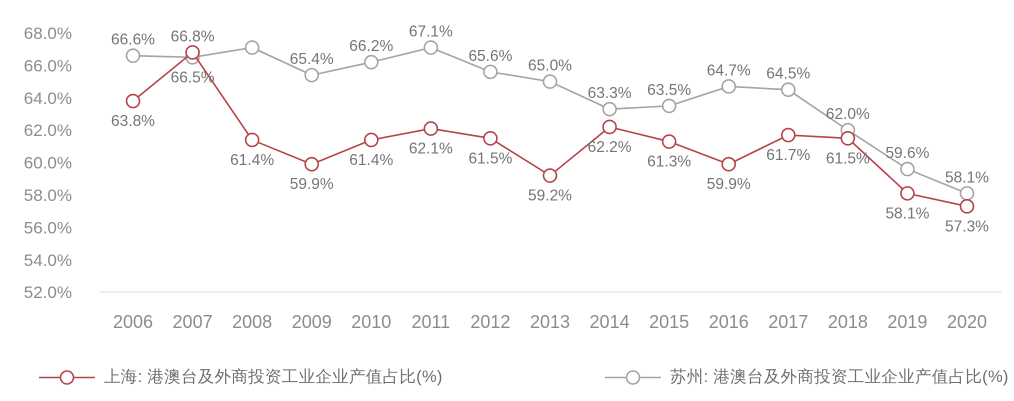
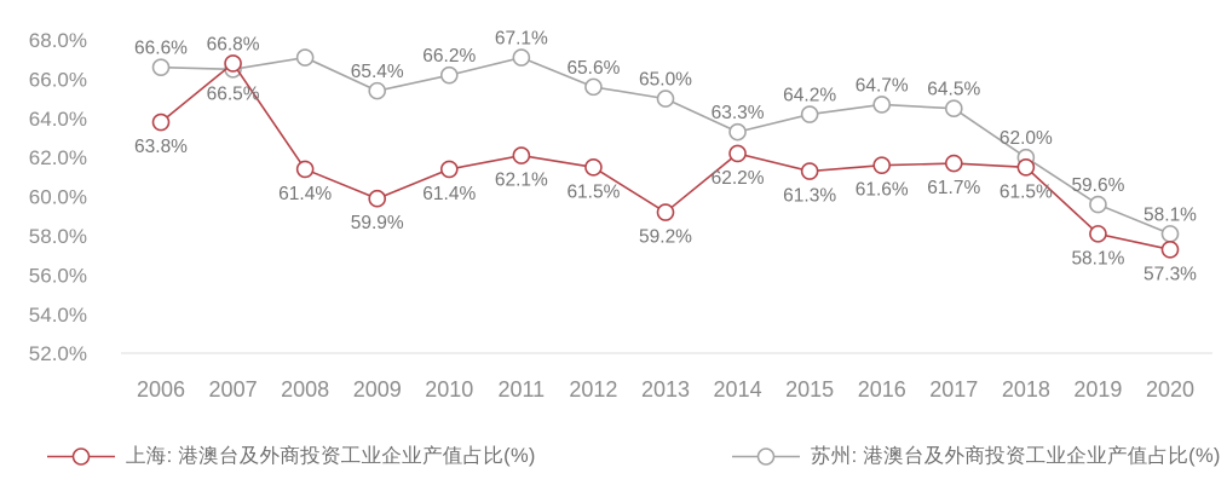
苏州: 港澳台及外商投资工业企业产值占比(%)/2015: 63.5% -> 64.2%
上海: 港澳台及外商投资工业企业产值占比(%)/2016: 59.9% -> 61.6%
